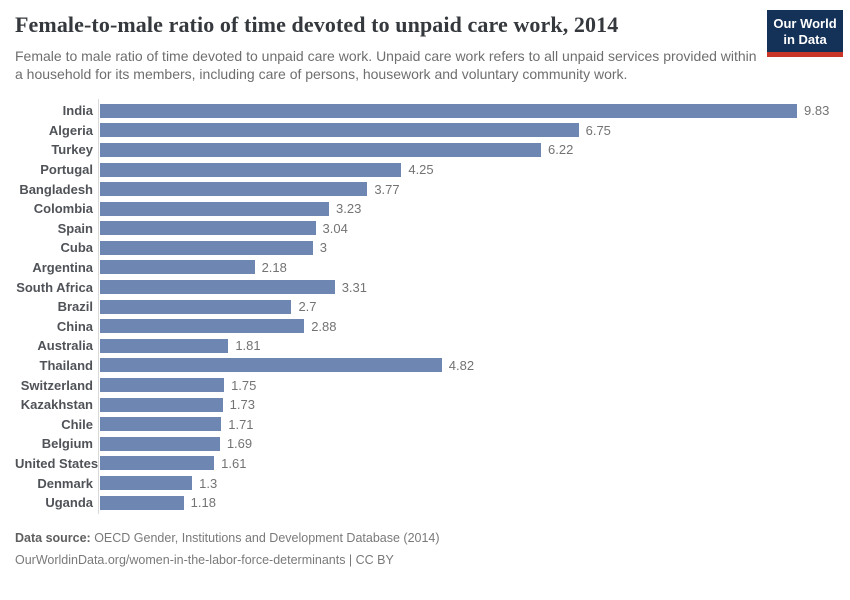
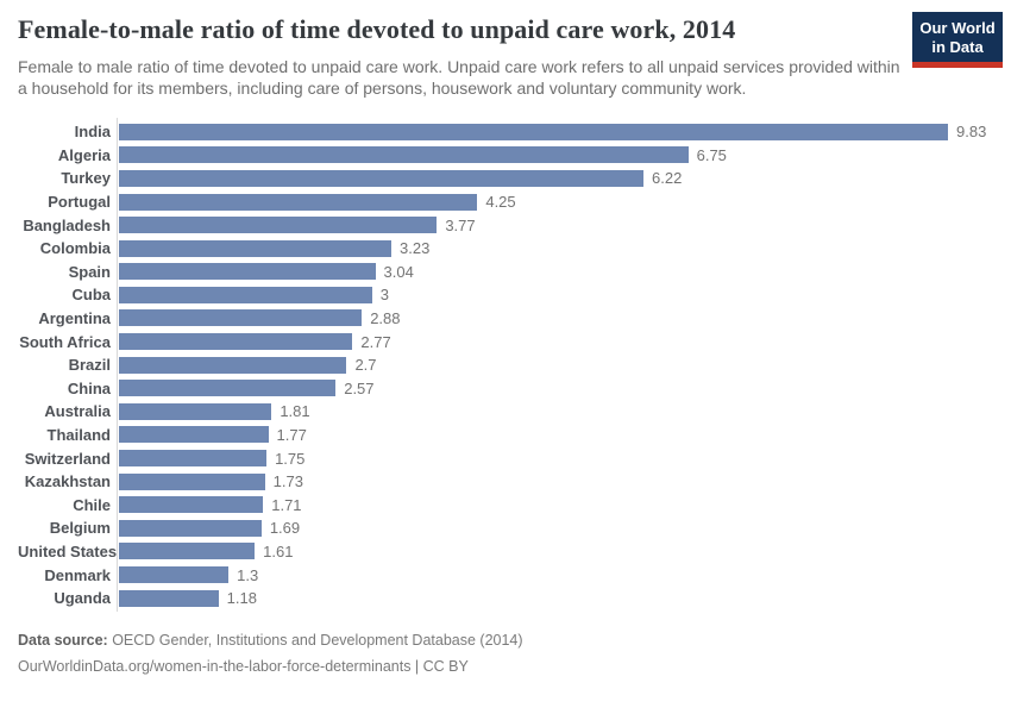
Argentina: 2.18 -> 2.88
South Africa: 3.31 -> 2.77
China: 2.88 -> 2.57
Thailand: 4.82 -> 1.77
